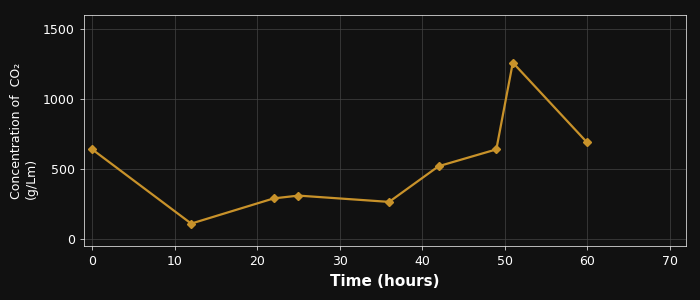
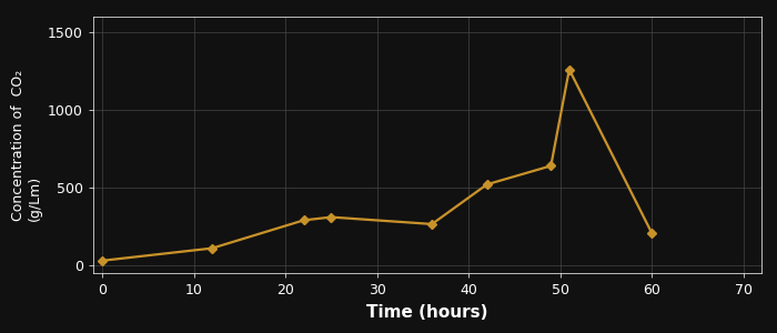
0: 640 -> 30
60: 690 -> 210
